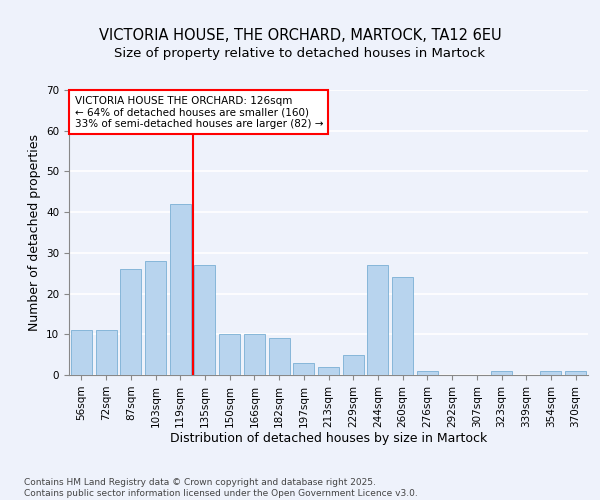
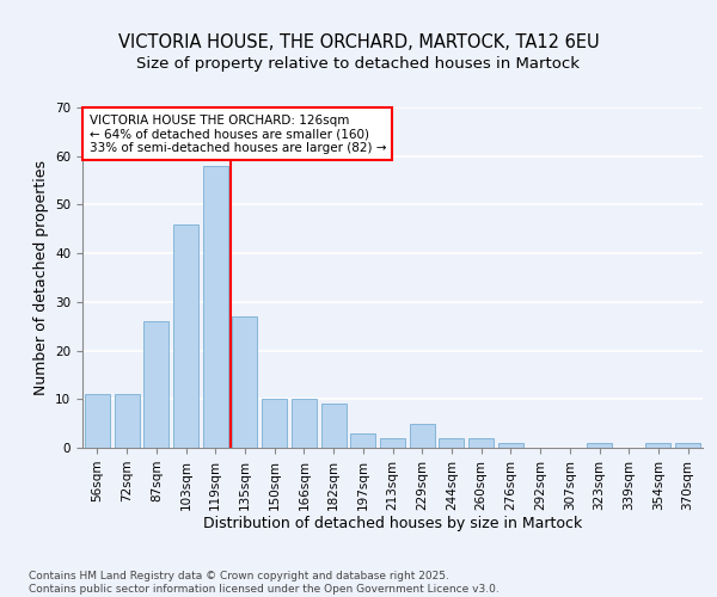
103sqm: 28 -> 46
119sqm: 42 -> 58
244sqm: 27 -> 2
260sqm: 24 -> 2
